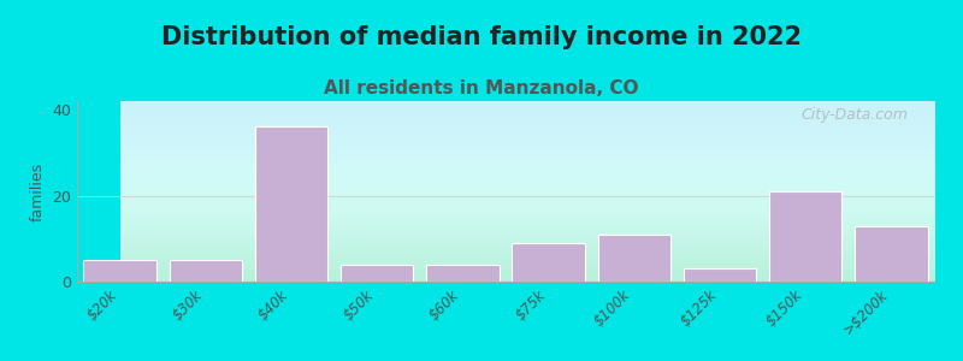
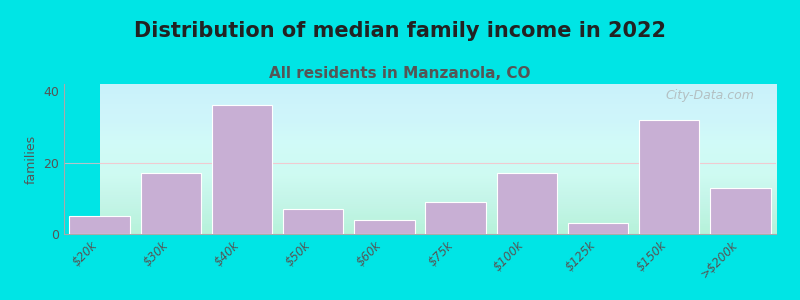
$30k: 5 -> 17
$50k: 4 -> 7
$100k: 11 -> 17
$150k: 21 -> 32
